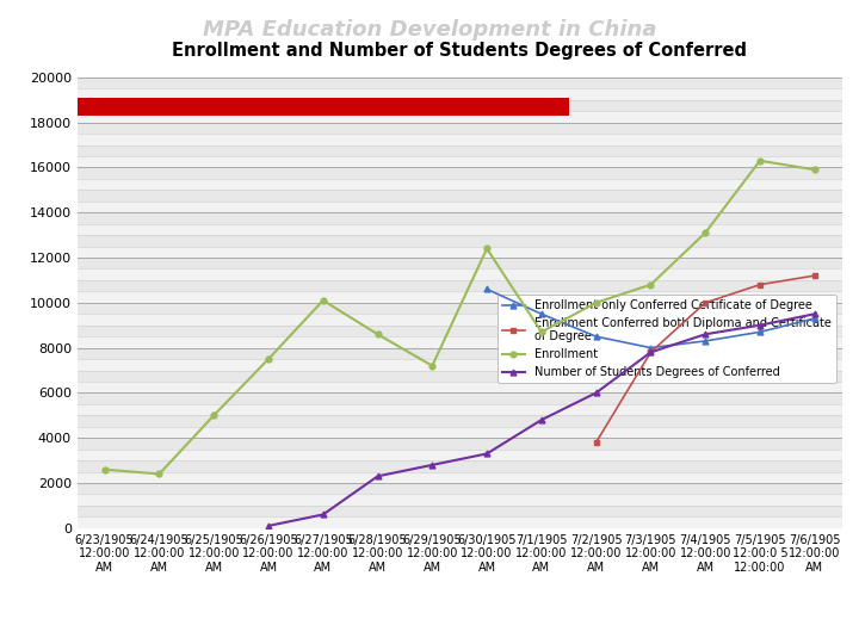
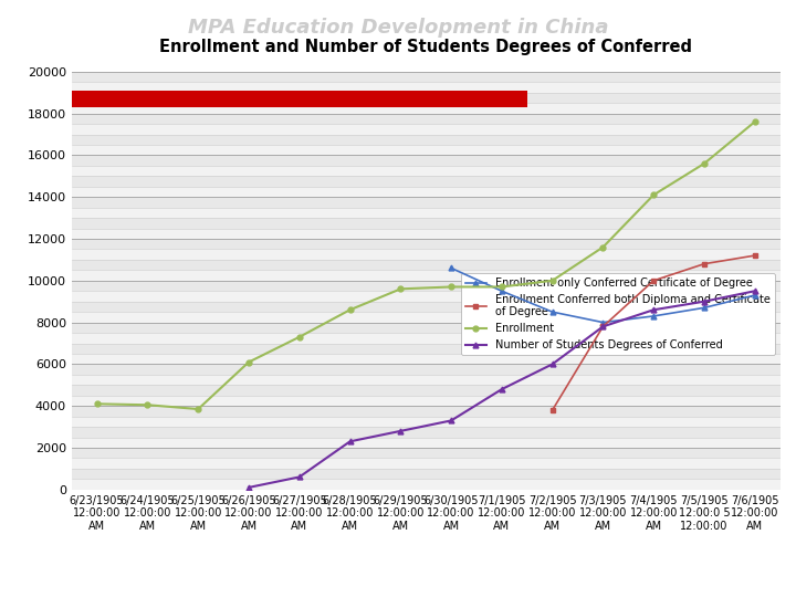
Enrollment/6/23/1905 12:00:00 AM: 2600 -> 4100
Enrollment/6/24/1905 12:00:00 AM: 2400 -> 4000
Enrollment/6/25/1905 12:00:00 AM: 5000 -> 3800
Enrollment/6/26/1905 12:00:00 AM: 7500 -> 6100
Enrollment/6/27/1905 12:00:00 AM: 10100 -> 7300
Enrollment/6/29/1905 12:00:00 AM: 7200 -> 9600
Enrollment/6/30/1905 12:00:00 AM: 12400 -> 9700
Enrollment/7/1/1905 12:00:00 AM: 8700 -> 9700
Enrollment/7/3/1905 12:00:00 AM: 10800 -> 11600
Enrollment/7/4/1905 12:00:00 AM: 13100 -> 14100
Enrollment/7/5/1905 12:00:0 5 12:00:00: 16300 -> 15600
Enrollment/7/6/1905 12:00:00 AM: 15900 -> 17600
